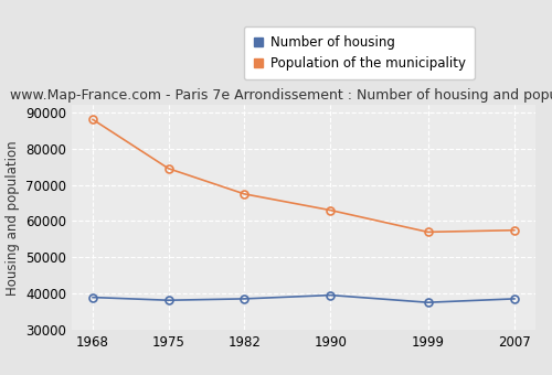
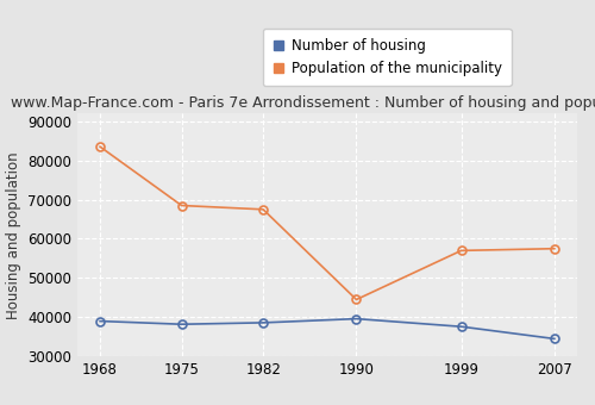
Population of the municipality/1968: 88000 -> 83500
Population of the municipality/1975: 74500 -> 68500
Population of the municipality/1990: 63000 -> 44500
Number of housing/2007: 38600 -> 34500
